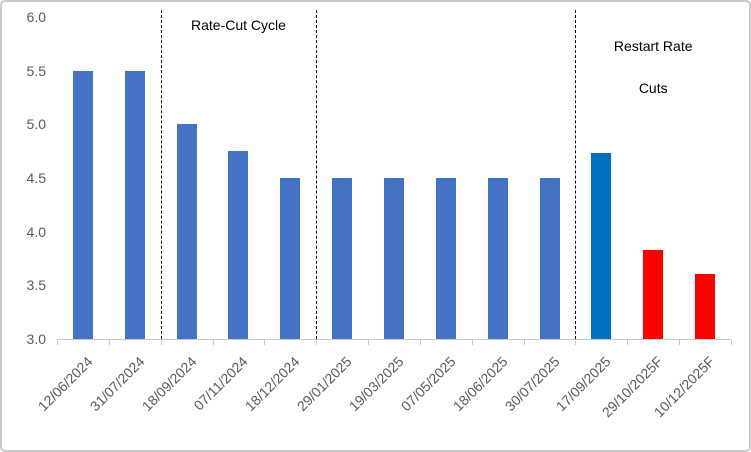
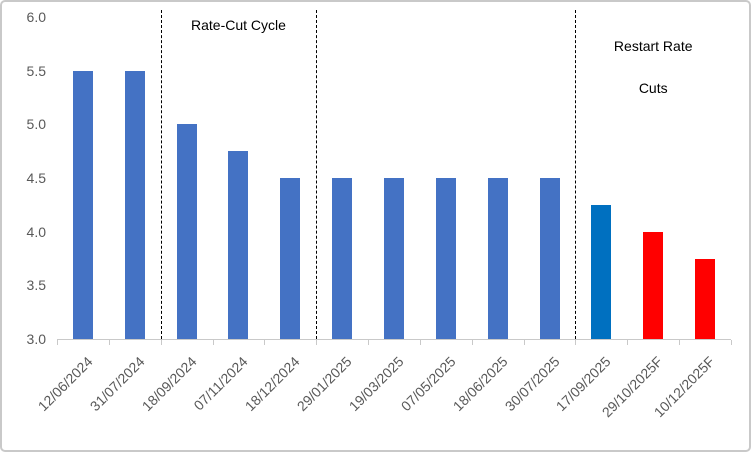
17/09/2025: 4.73 -> 4.25
29/10/2025F: 3.83 -> 4.00
10/12/2025F: 3.61 -> 3.75
